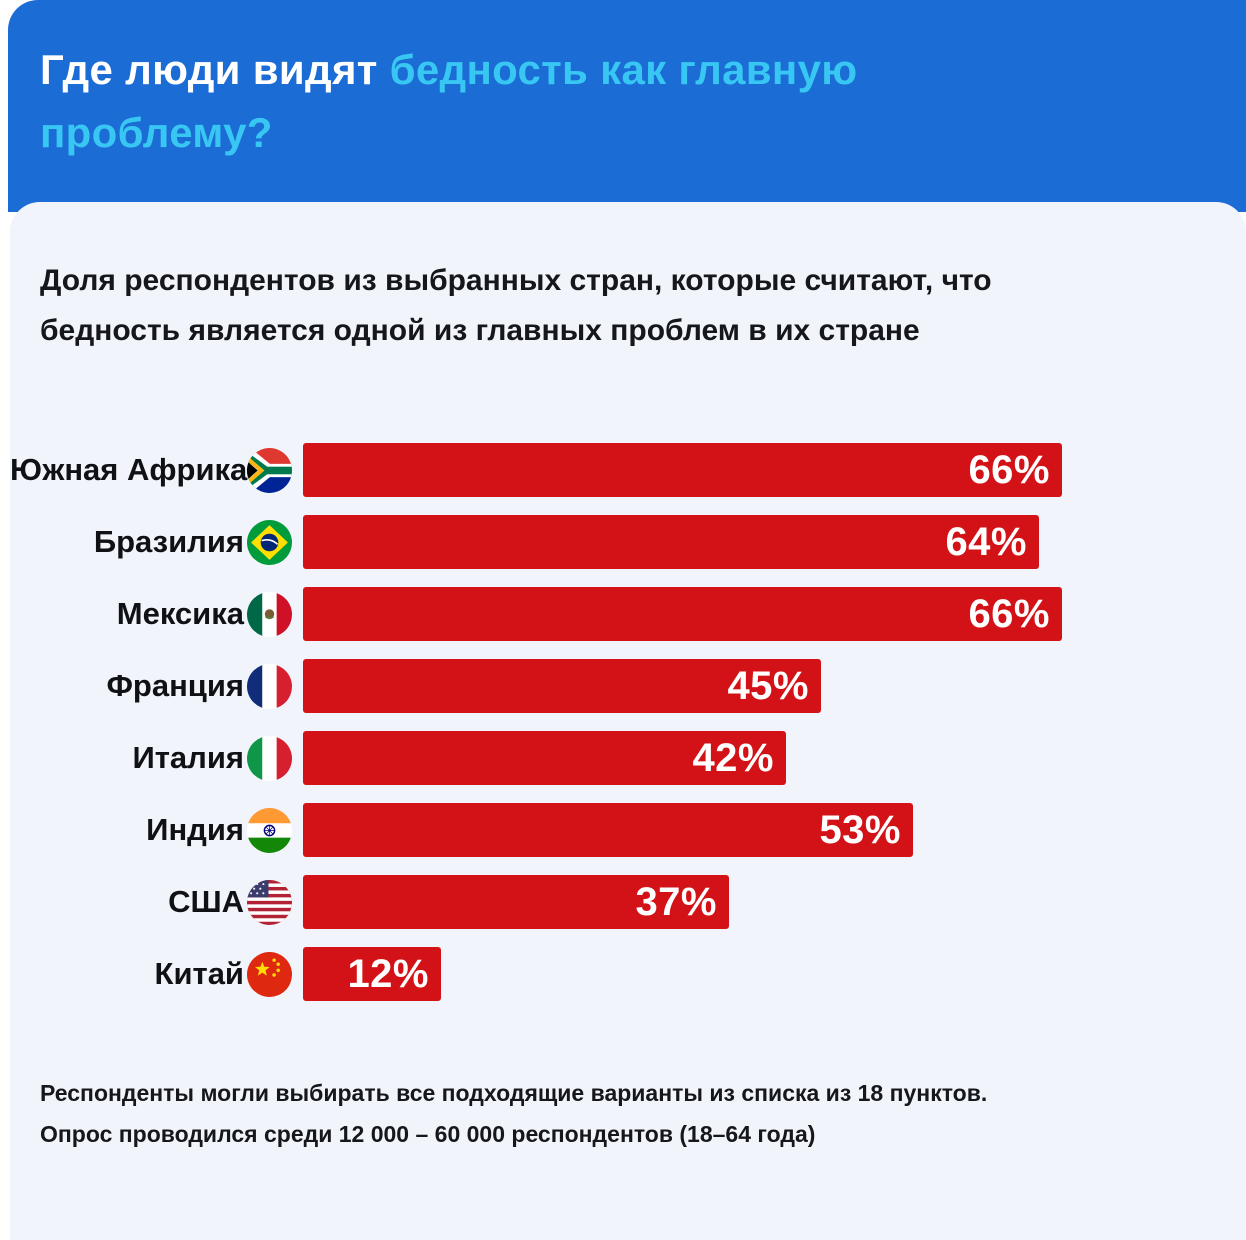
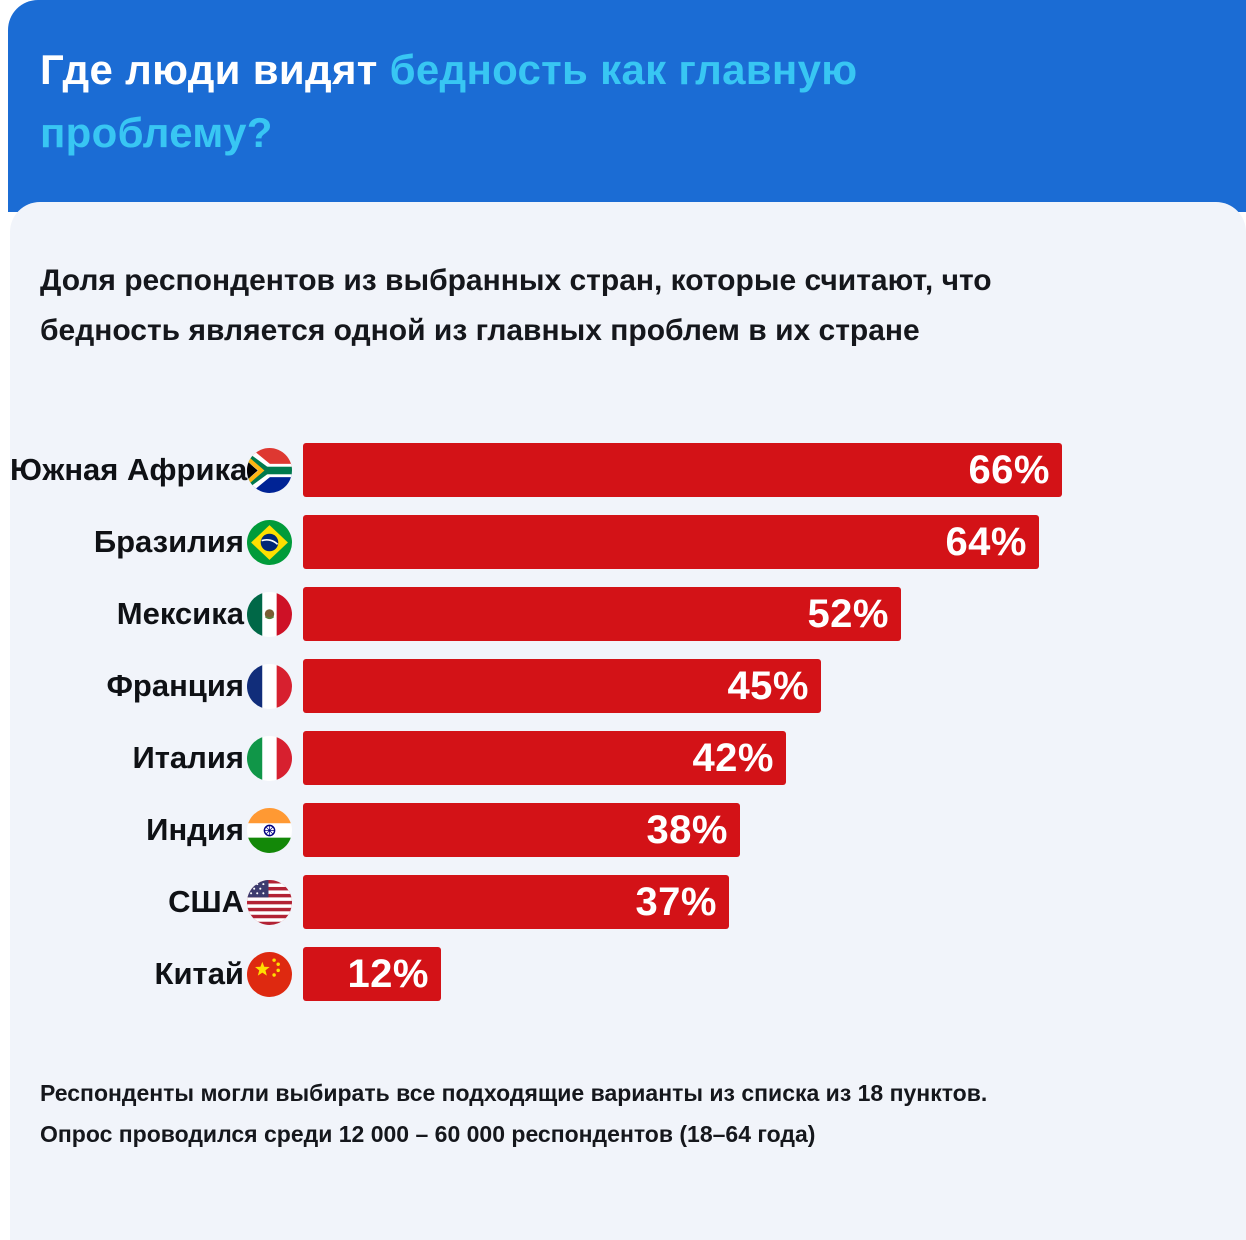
Мексика: 66% -> 52%
Индия: 53% -> 38%
